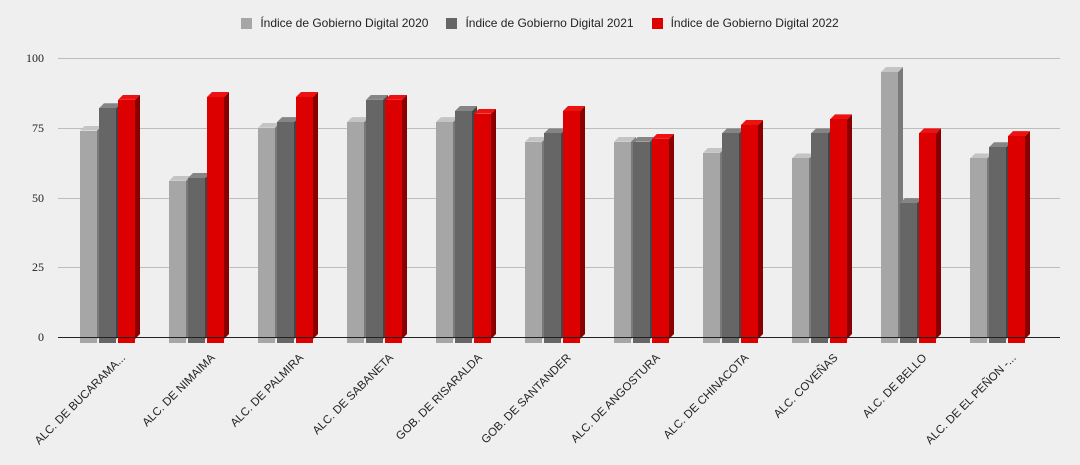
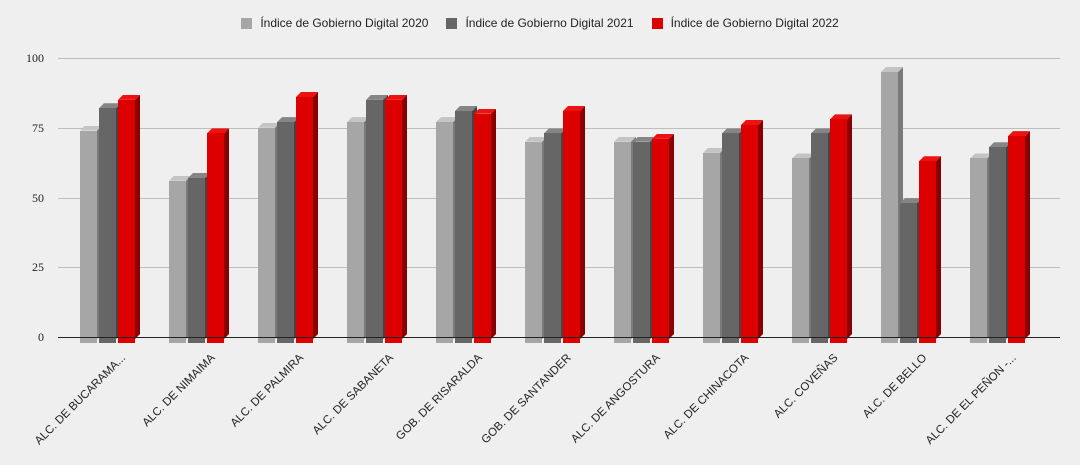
Índice de Gobierno Digital 2022/ALC. DE NIMAIMA: 86 -> 73
Índice de Gobierno Digital 2022/ALC. DE BELLO: 73 -> 63
